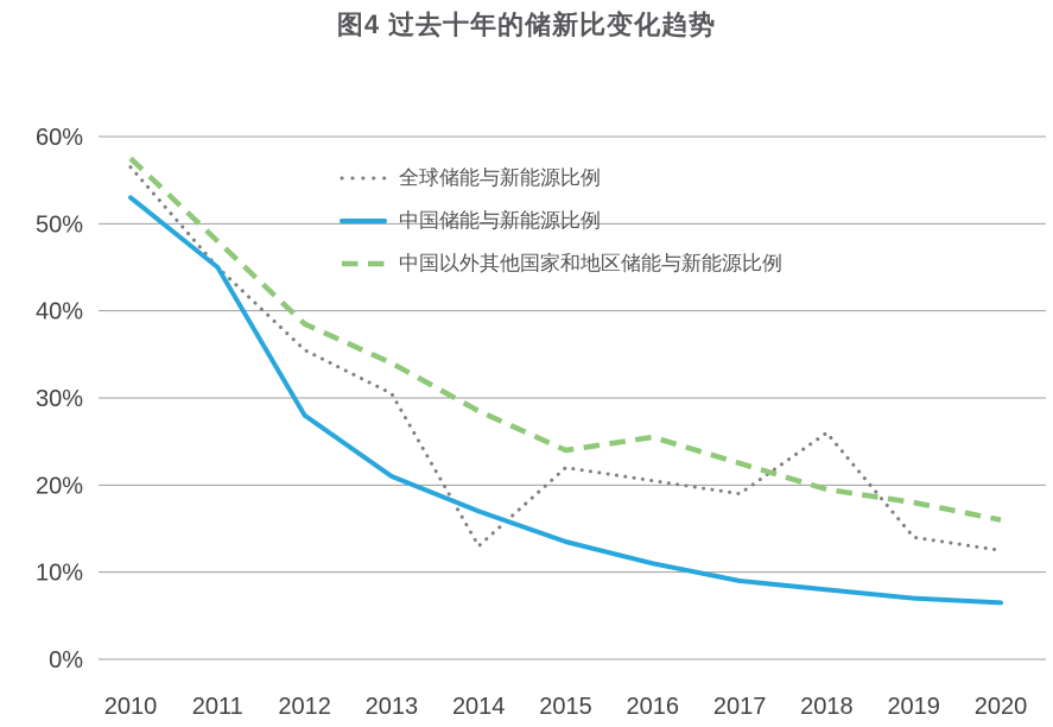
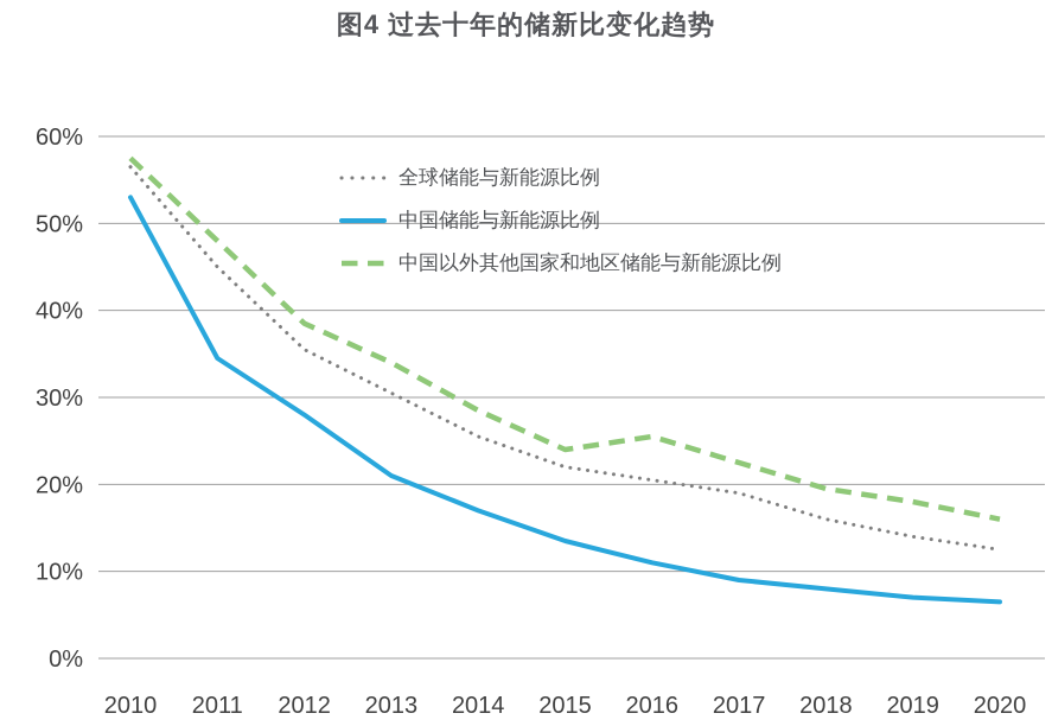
中国储能与新能源比例/2011: 45% -> 34%
全球储能与新能源比例/2014: 13% -> 26%
全球储能与新能源比例/2018: 26% -> 16%
